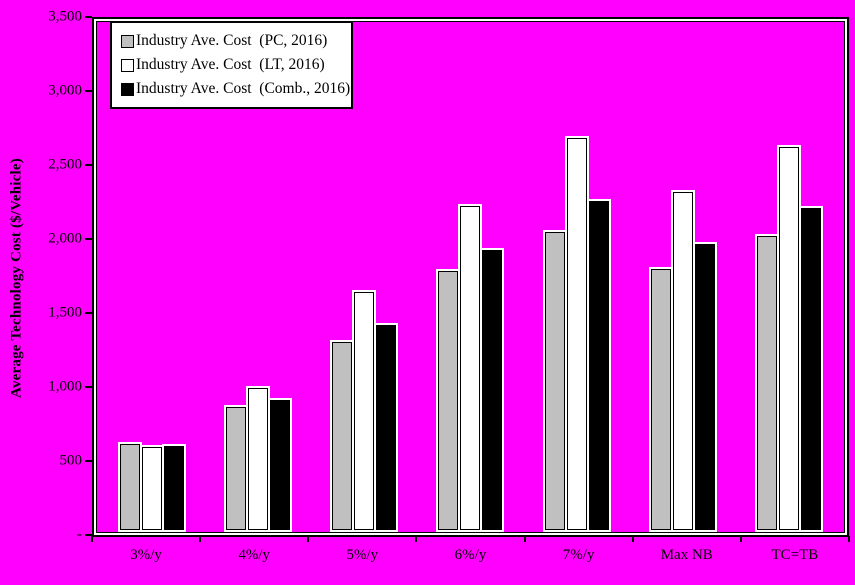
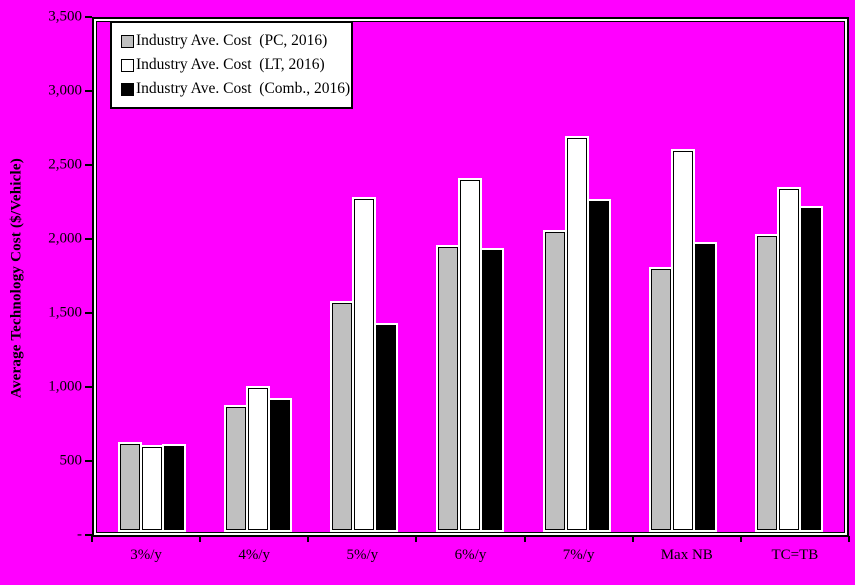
Industry Ave. Cost (PC, 2016)/5%/y: 1290 -> 1560
Industry Ave. Cost (LT, 2016)/5%/y: 1640 -> 2270
Industry Ave. Cost (PC, 2016)/6%/y: 1780 -> 1940
Industry Ave. Cost (LT, 2016)/6%/y: 2220 -> 2400
Industry Ave. Cost (LT, 2016)/Max NB: 2320 -> 2600
Industry Ave. Cost (LT, 2016)/TC=TB: 2630 -> 2340
